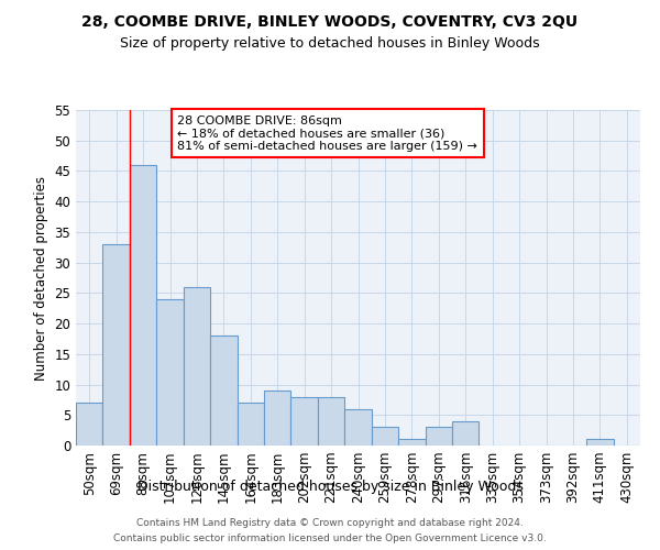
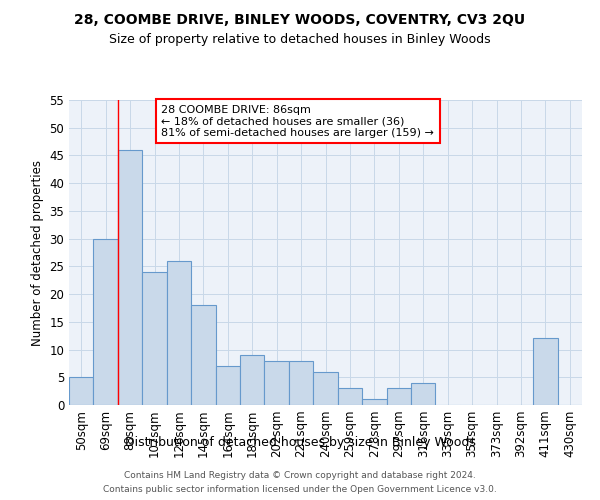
50sqm: 7 -> 5
69sqm: 33 -> 30
411sqm: 1 -> 12
